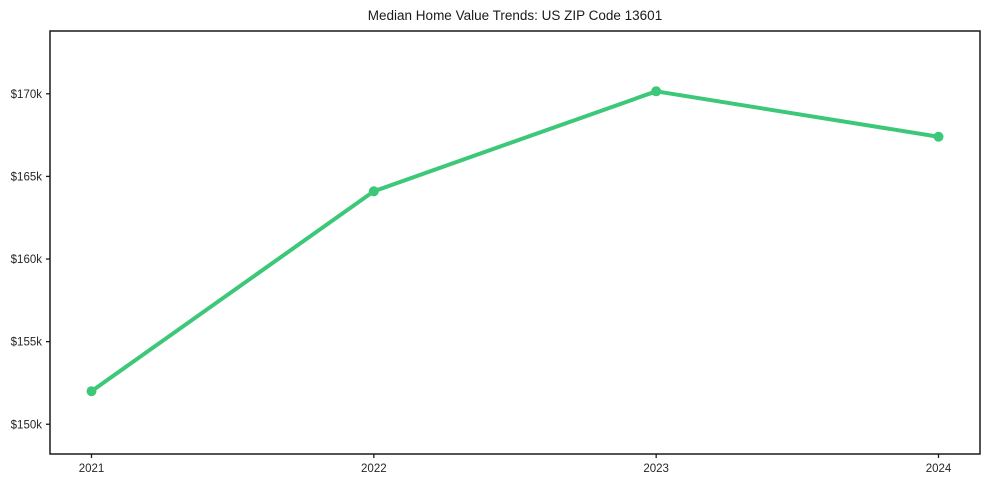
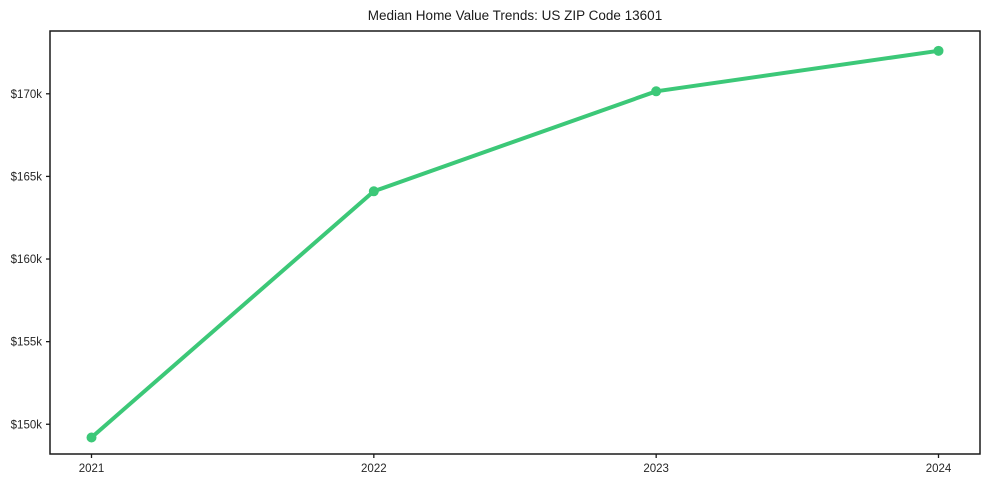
2021: $152.0k -> $149.2k
2024: $167.4k -> $172.6k
